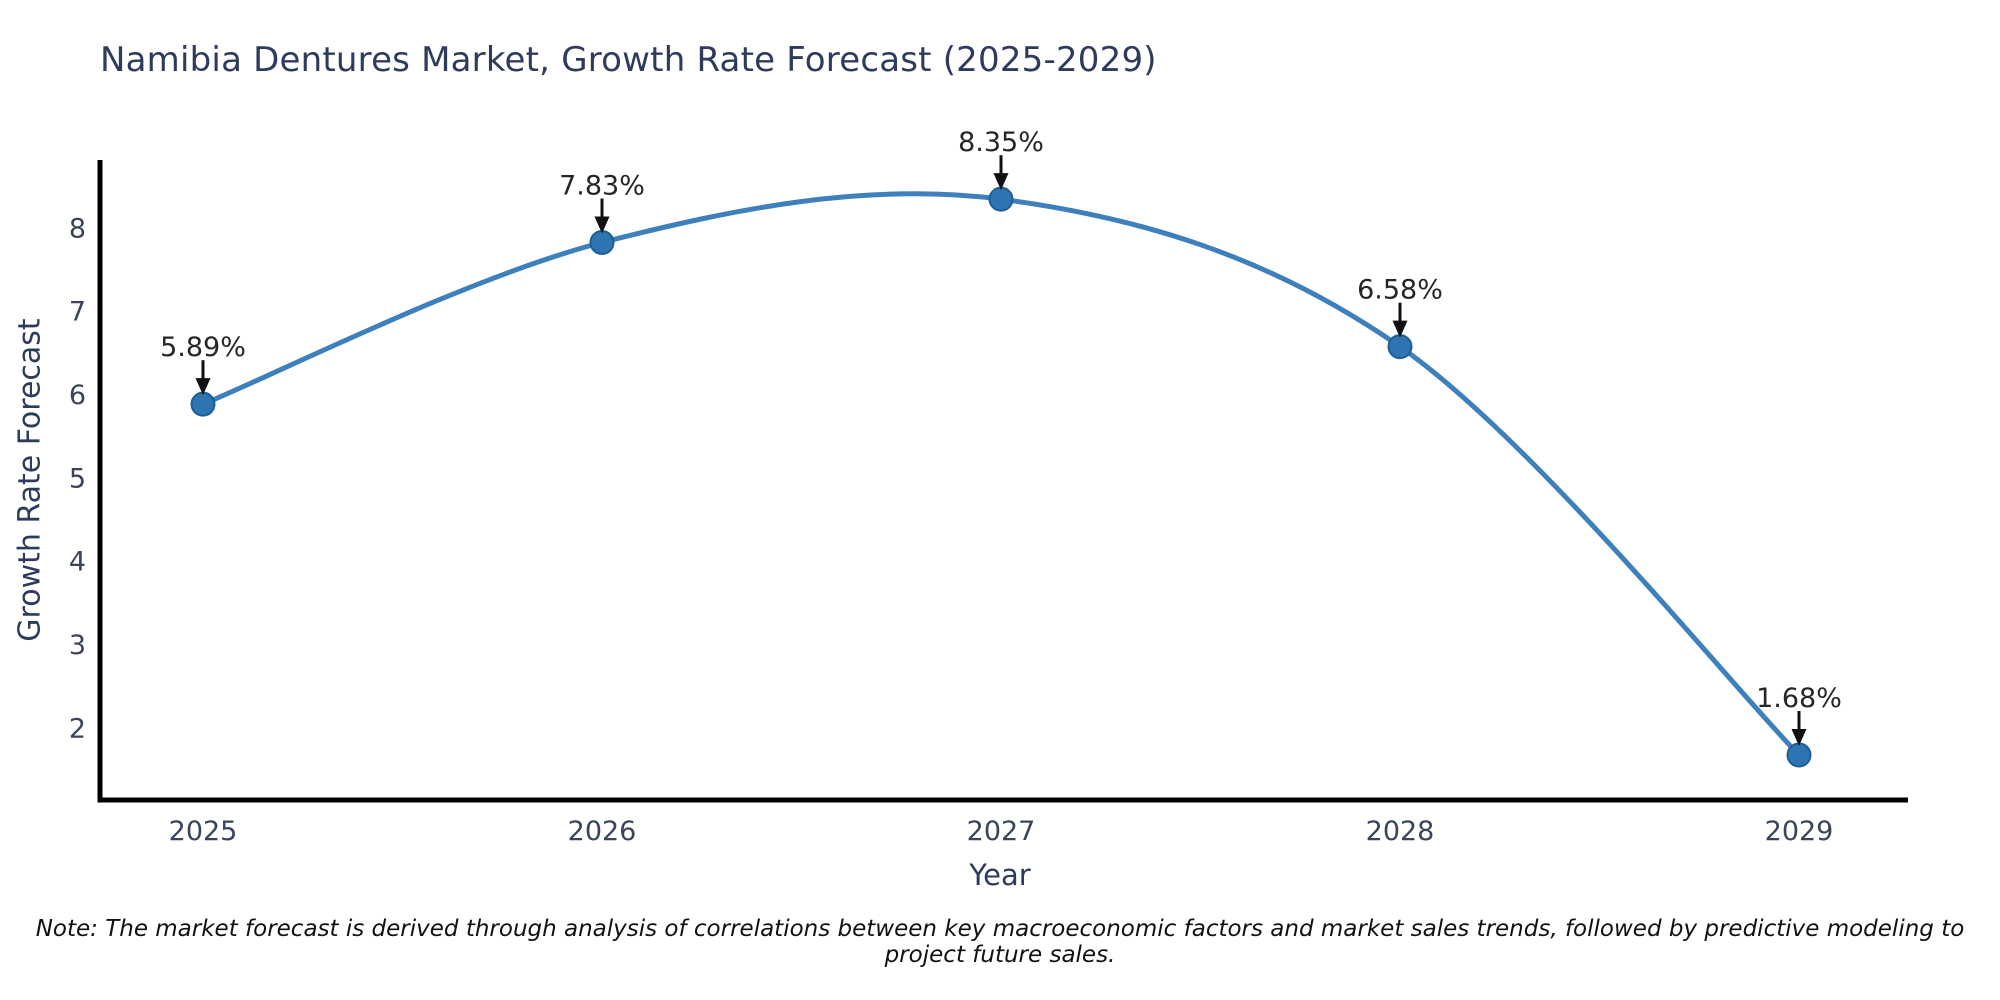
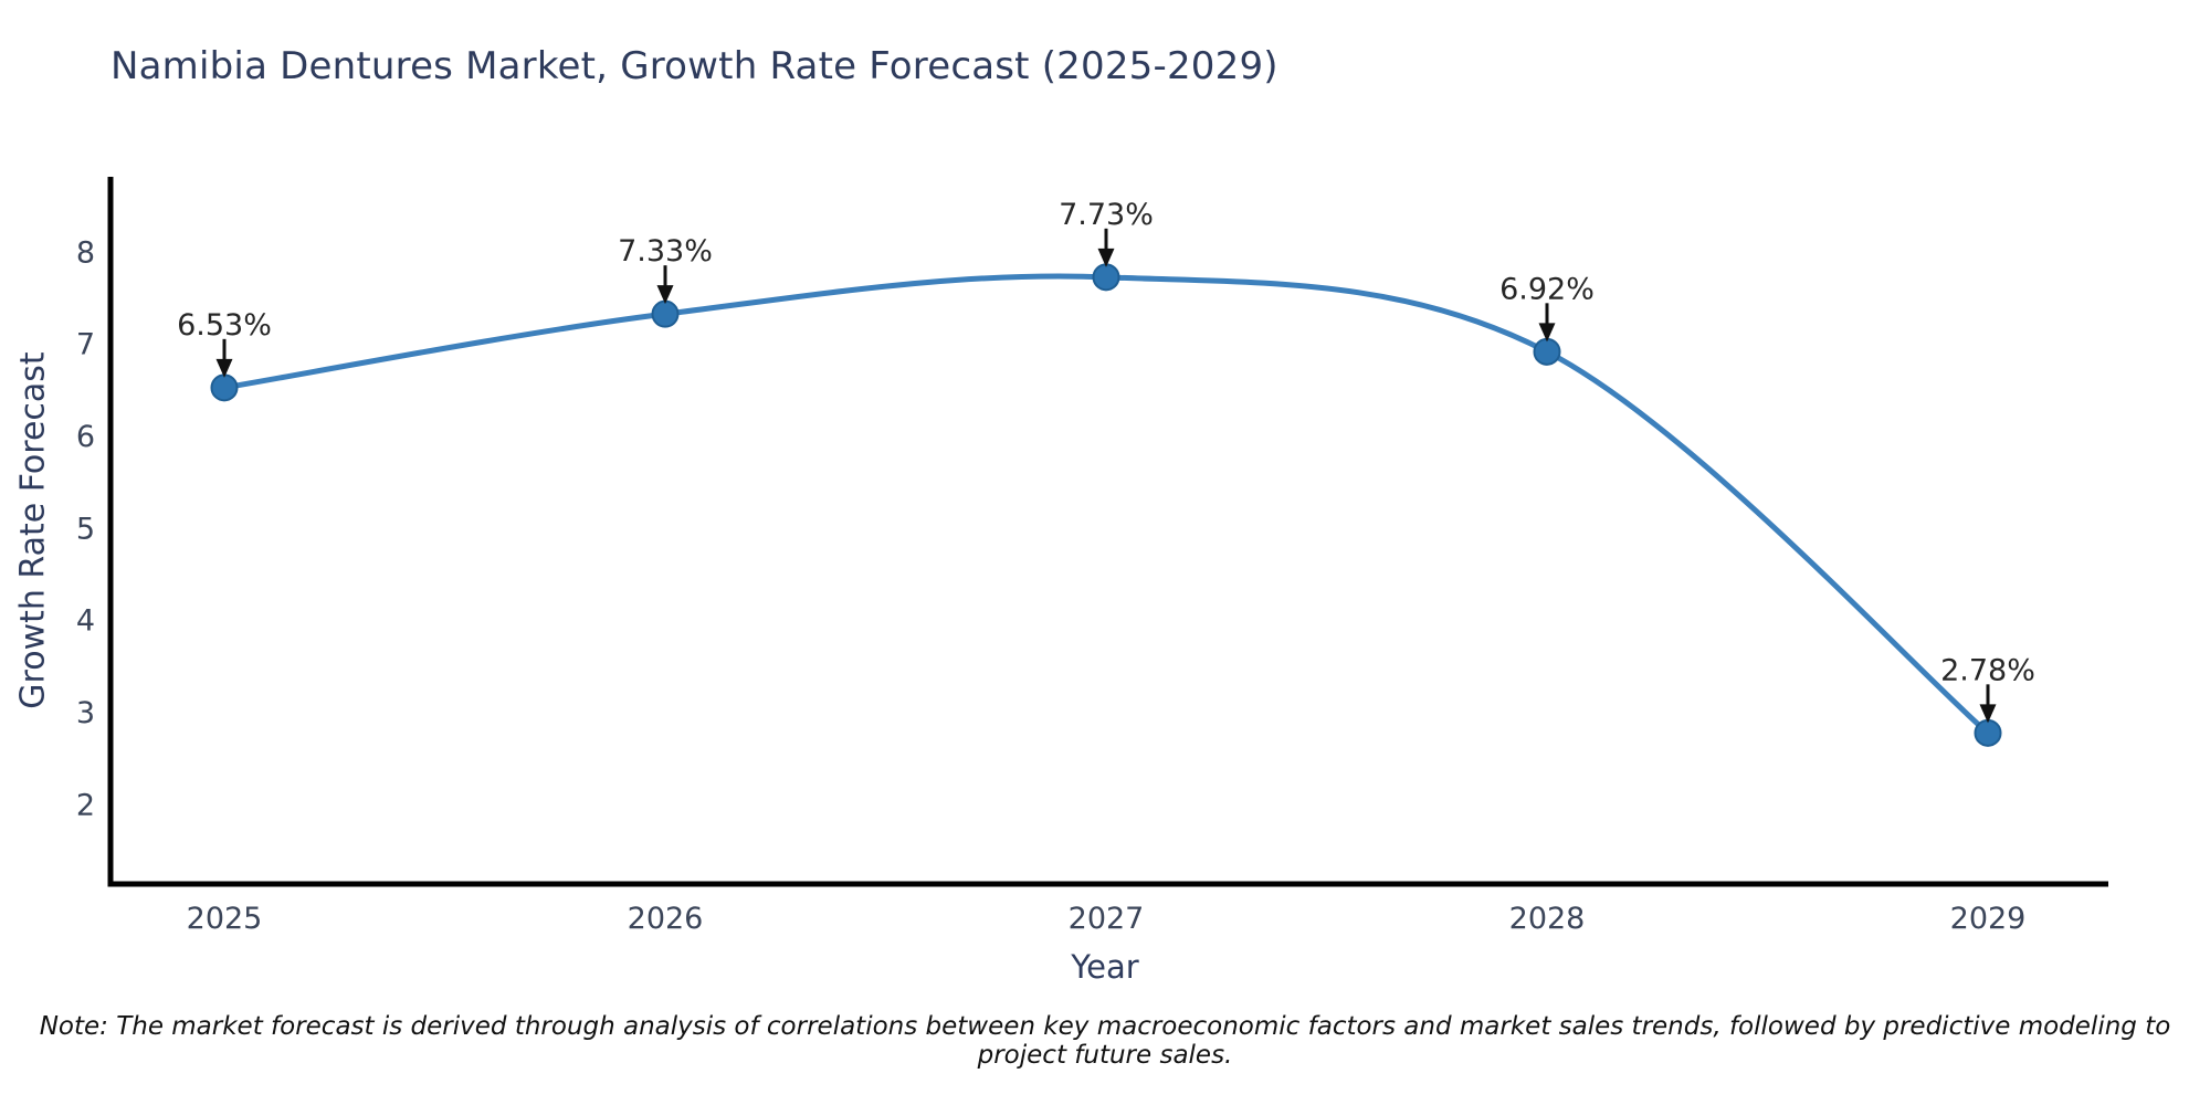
2025: 5.89% -> 6.53%
2026: 7.83% -> 7.33%
2027: 8.35% -> 7.73%
2028: 6.58% -> 6.92%
2029: 1.68% -> 2.78%
